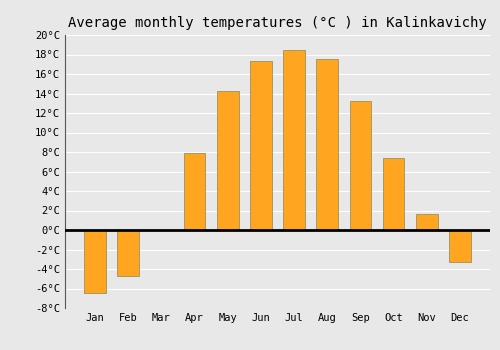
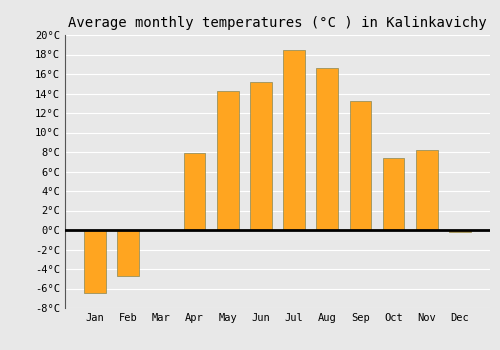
Jun: 17.3°C -> 15.2°C
Aug: 17.5°C -> 16.6°C
Nov: 1.6°C -> 8.2°C
Dec: -3.3°C -> -0.2°C
